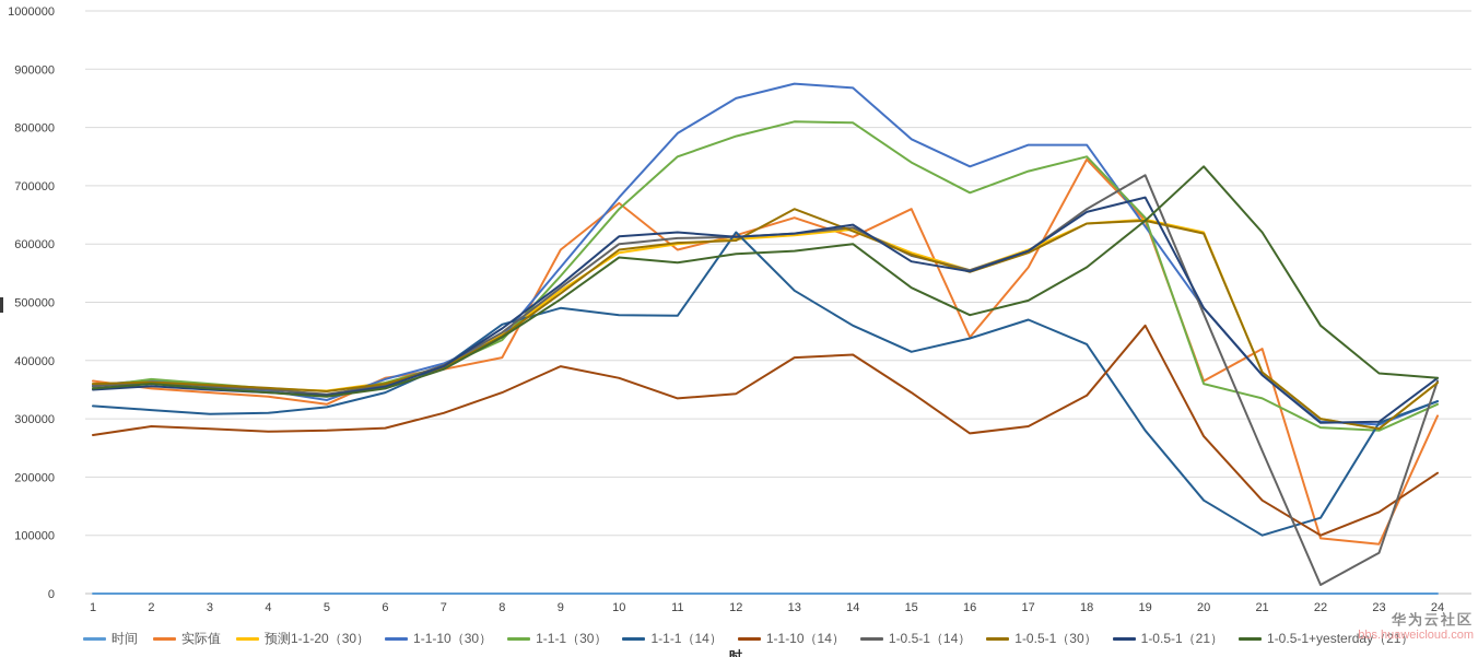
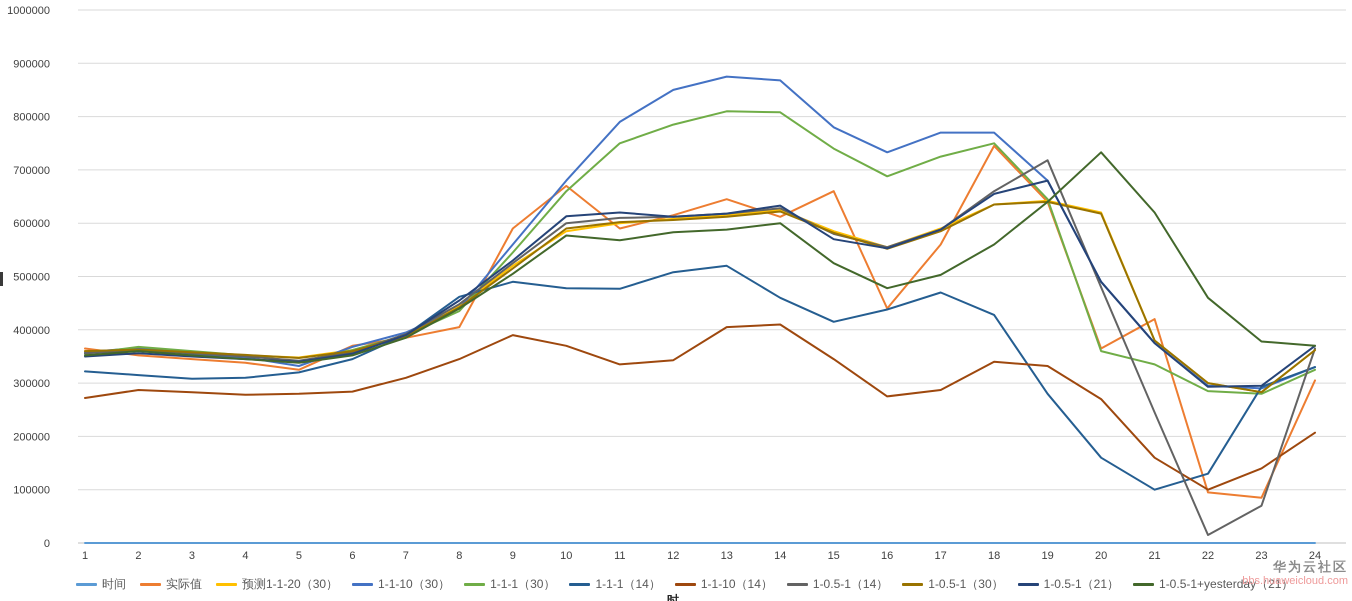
1-1-1（14）/12: 620000 -> 510000
1-0.5-1（30）/13: 660000 -> 610000
1-1-10（30）/19: 630000 -> 680000
1-1-10（14）/19: 460000 -> 330000
